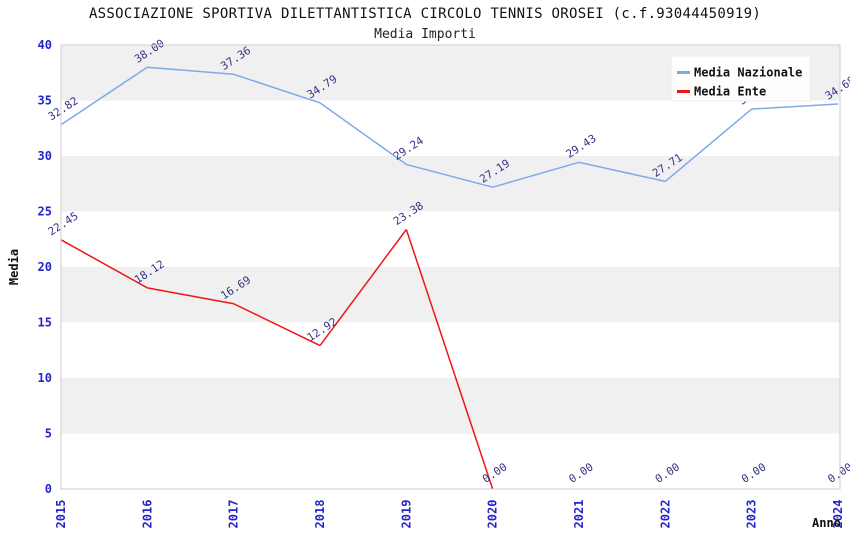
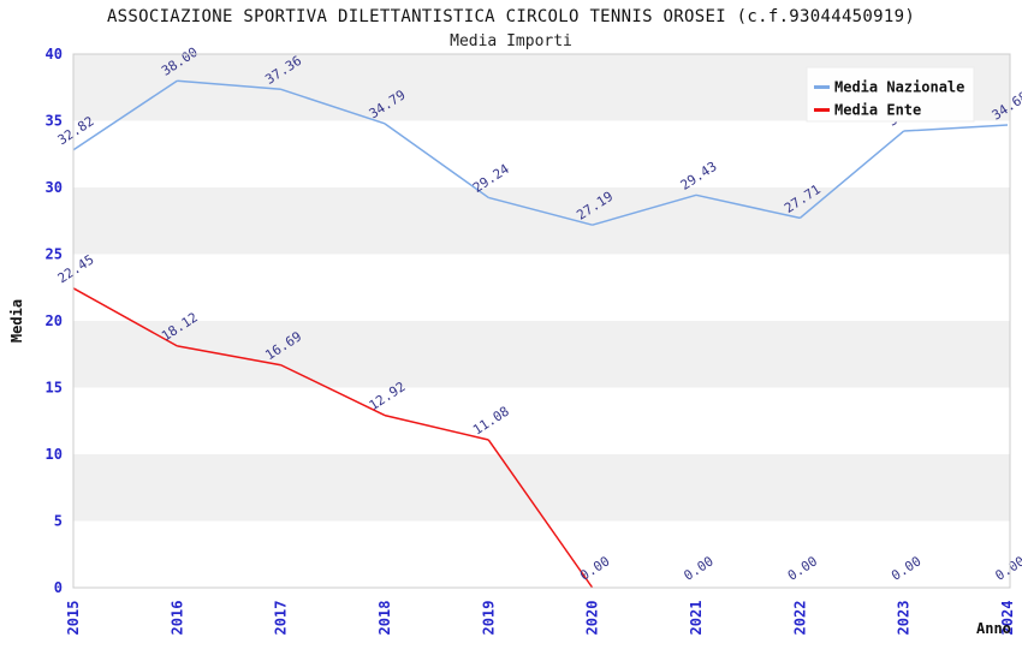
Media Ente/2019: 23.38 -> 11.08
